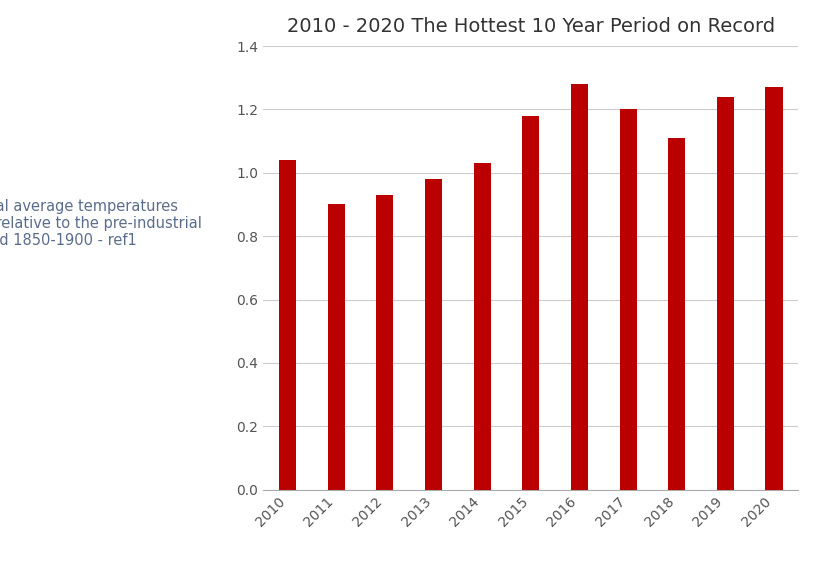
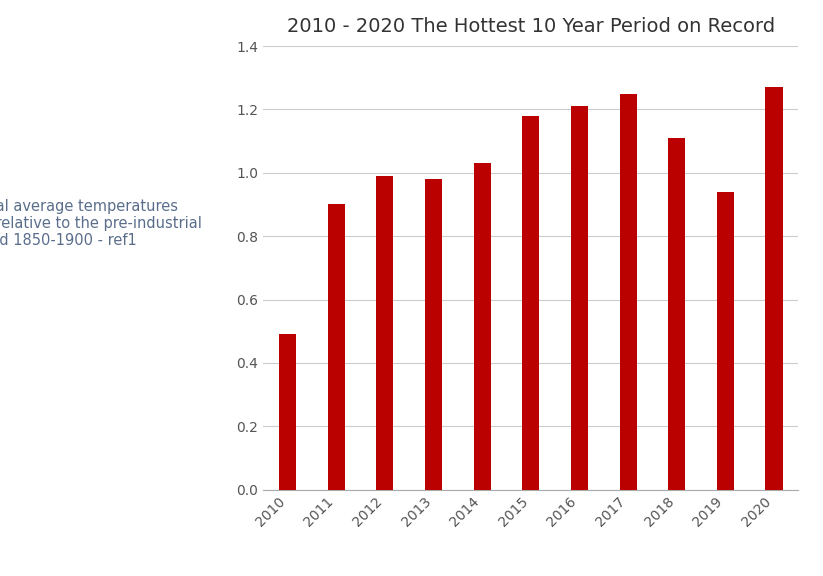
2010: 1.04 -> 0.49
2012: 0.93 -> 0.99
2016: 1.28 -> 1.21
2017: 1.20 -> 1.25
2019: 1.24 -> 0.94
